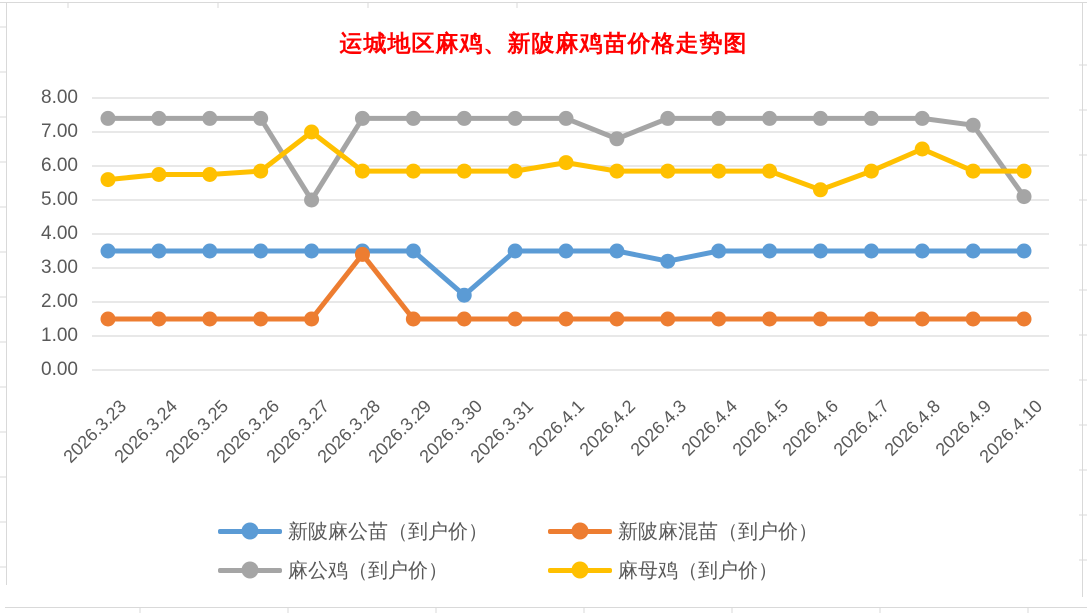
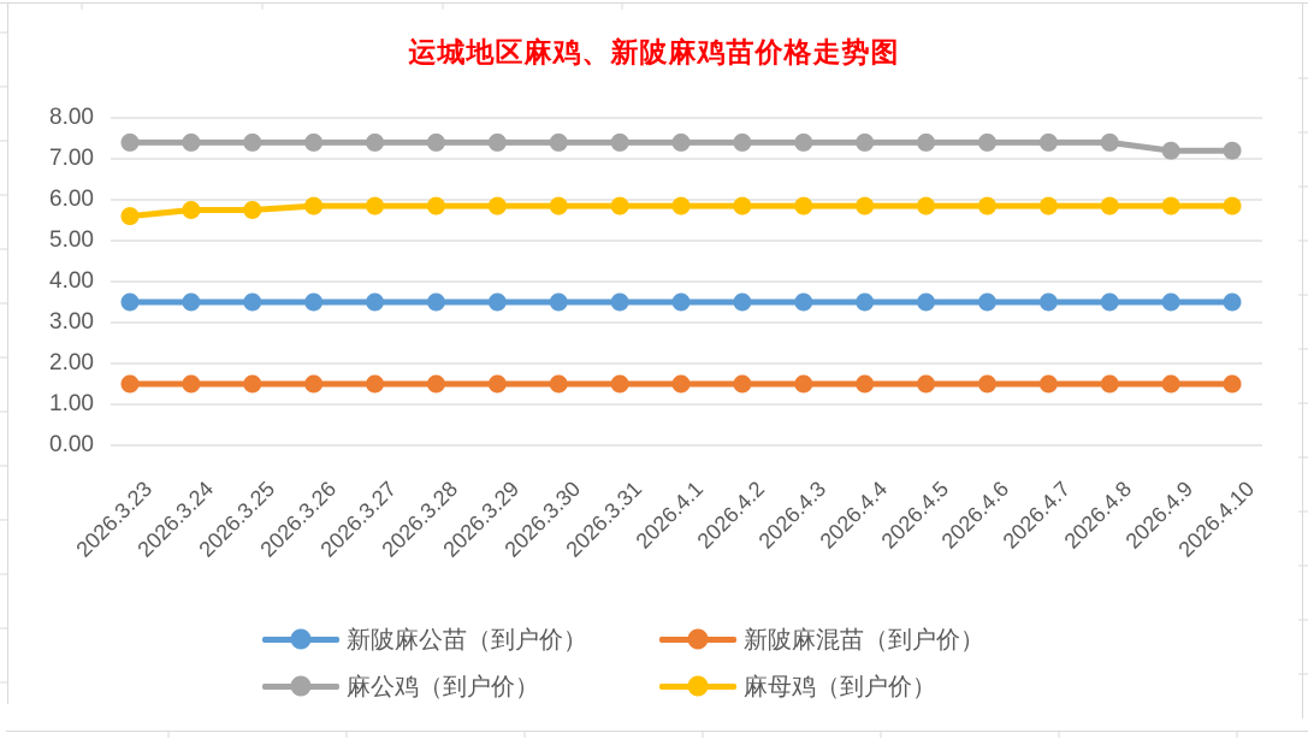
麻公鸡（到户价）/2026.3.27: 5.0 -> 7.4
麻母鸡（到户价）/2026.3.27: 7.0 -> 5.8
新陂麻混苗（到户价）/2026.3.28: 3.4 -> 1.5
新陂麻公苗（到户价）/2026.3.30: 2.2 -> 3.5
麻母鸡（到户价）/2026.4.1: 6.1 -> 5.8
麻公鸡（到户价）/2026.4.2: 6.8 -> 7.4
新陂麻公苗（到户价）/2026.4.3: 3.2 -> 3.5
麻母鸡（到户价）/2026.4.6: 5.3 -> 5.8
麻母鸡（到户价）/2026.4.8: 6.5 -> 5.8
麻公鸡（到户价）/2026.4.10: 5.1 -> 7.2
